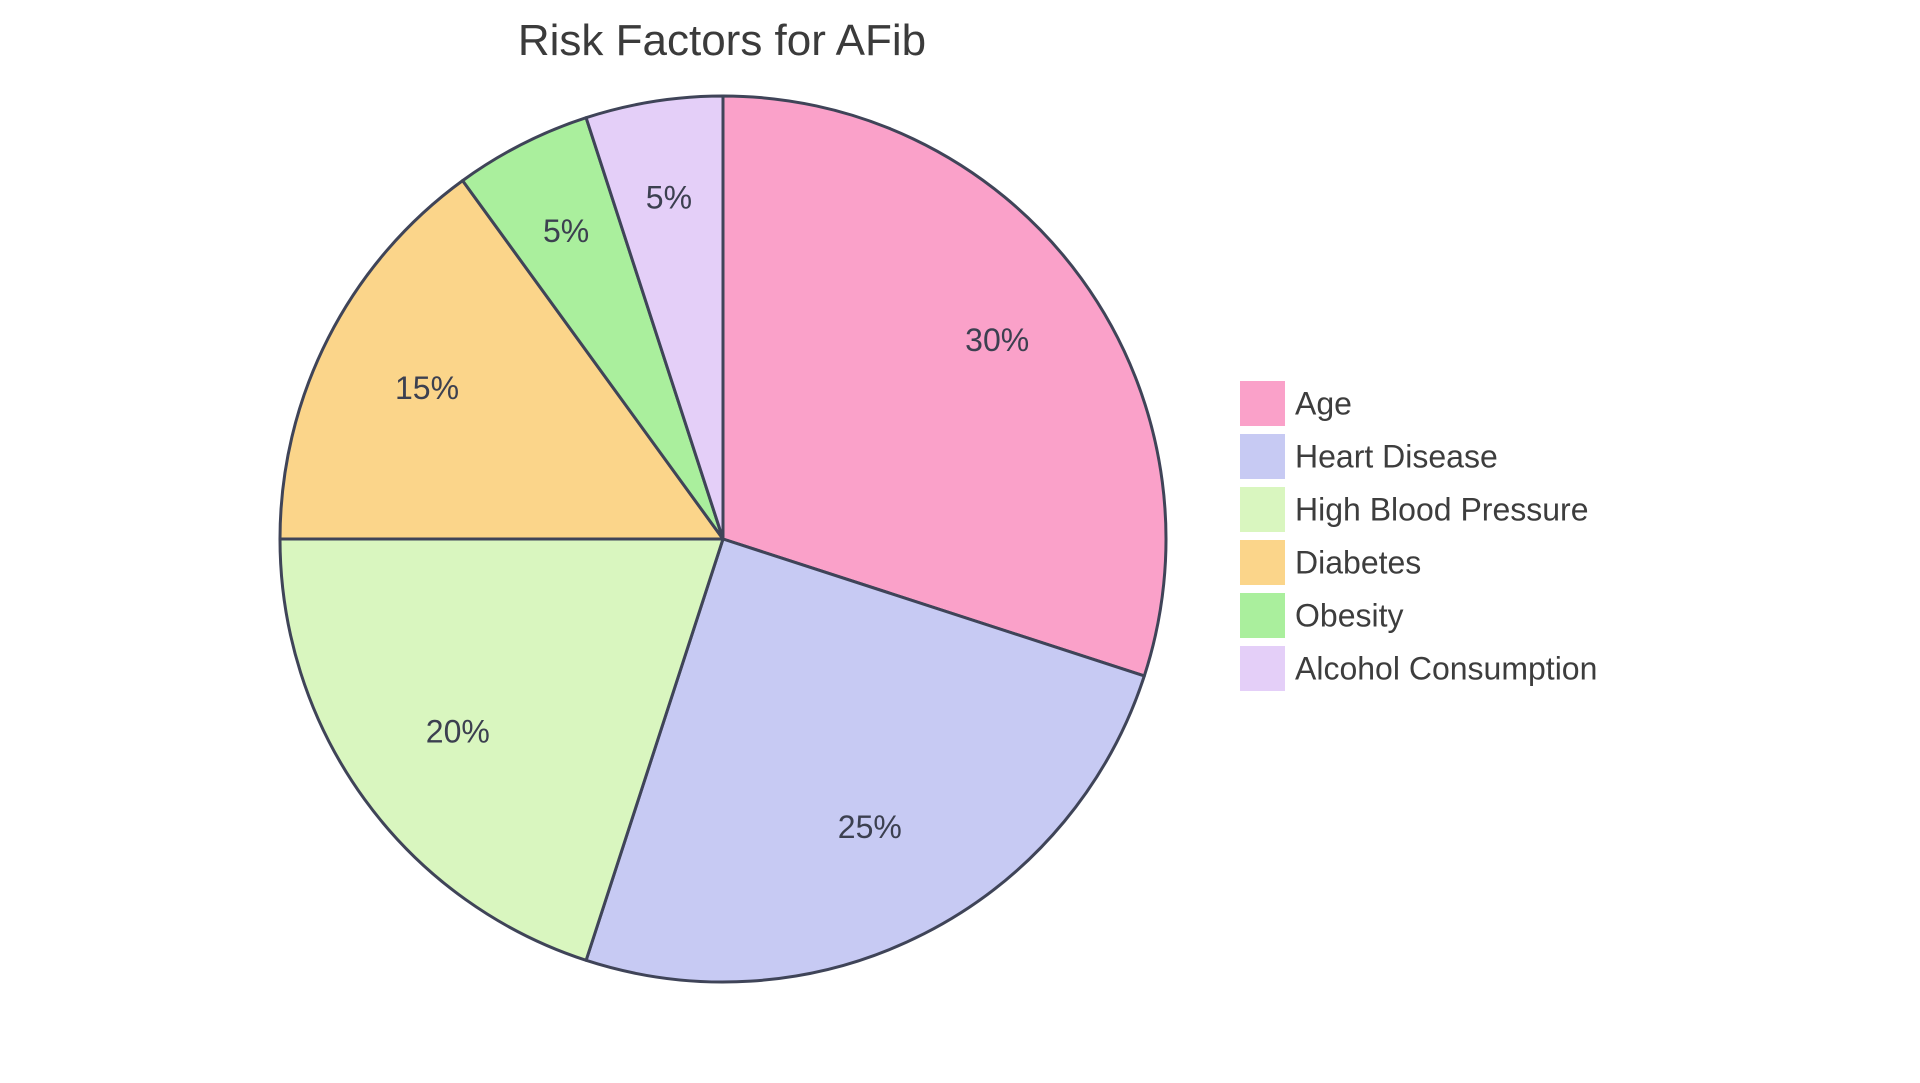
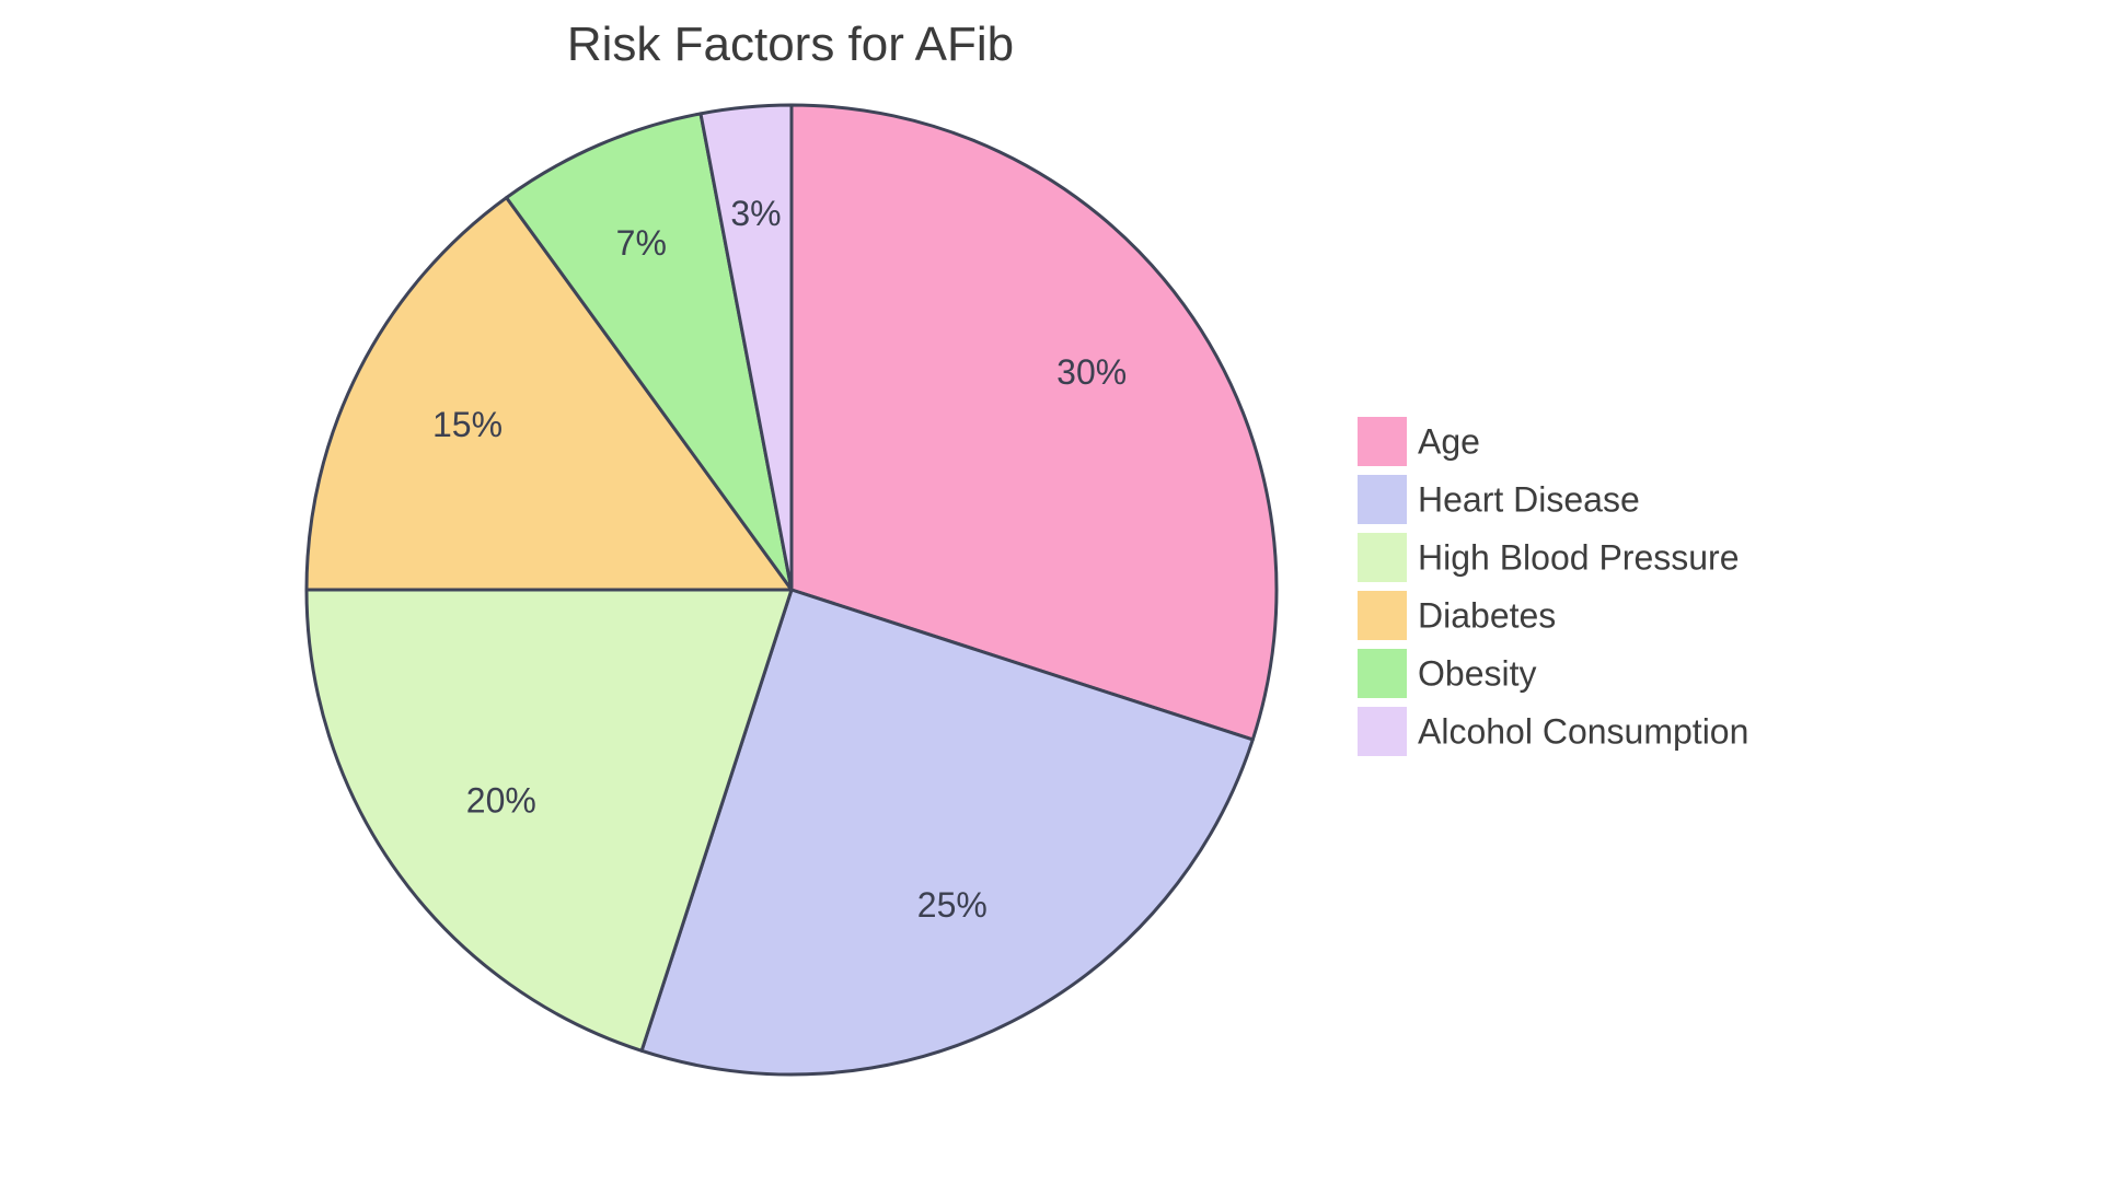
Obesity: 5% -> 7%
Alcohol Consumption: 5% -> 3%
